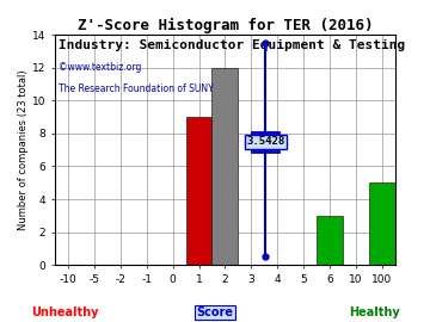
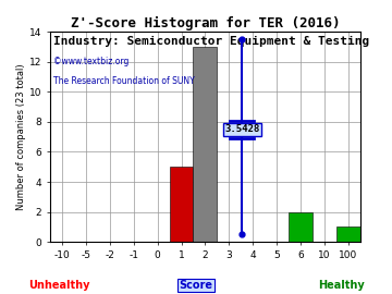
1: 9 -> 5
2: 12 -> 13
6: 3 -> 2
100: 5 -> 1
